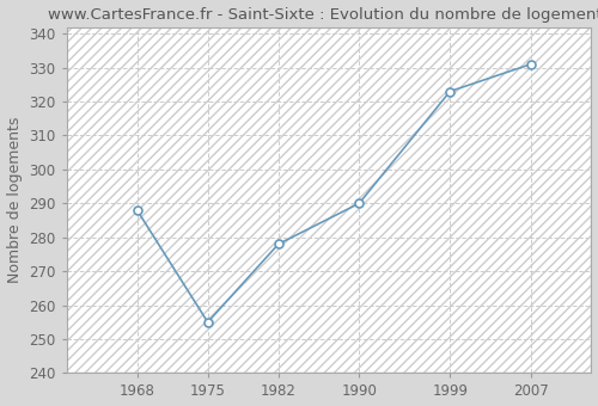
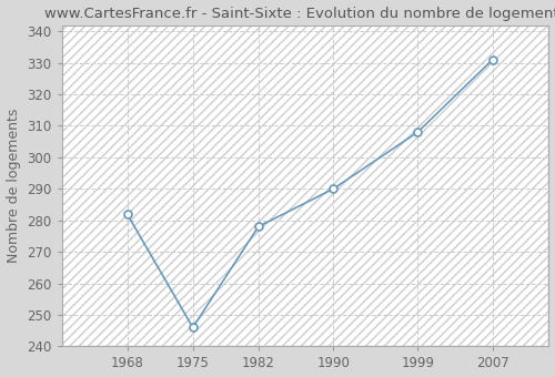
1968: 288 -> 282
1975: 255 -> 246
1999: 323 -> 308
